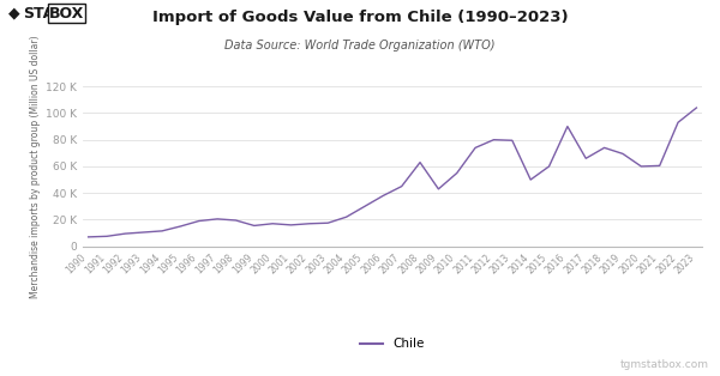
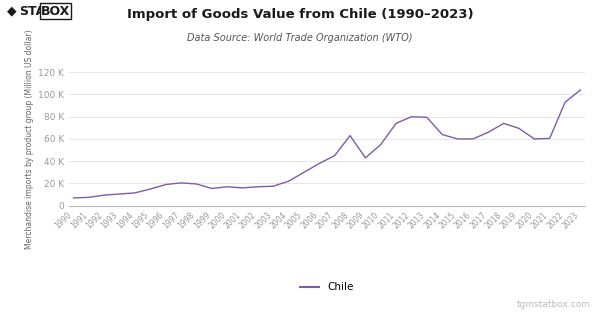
2014: 50 K -> 64 K
2016: 90 K -> 60 K
